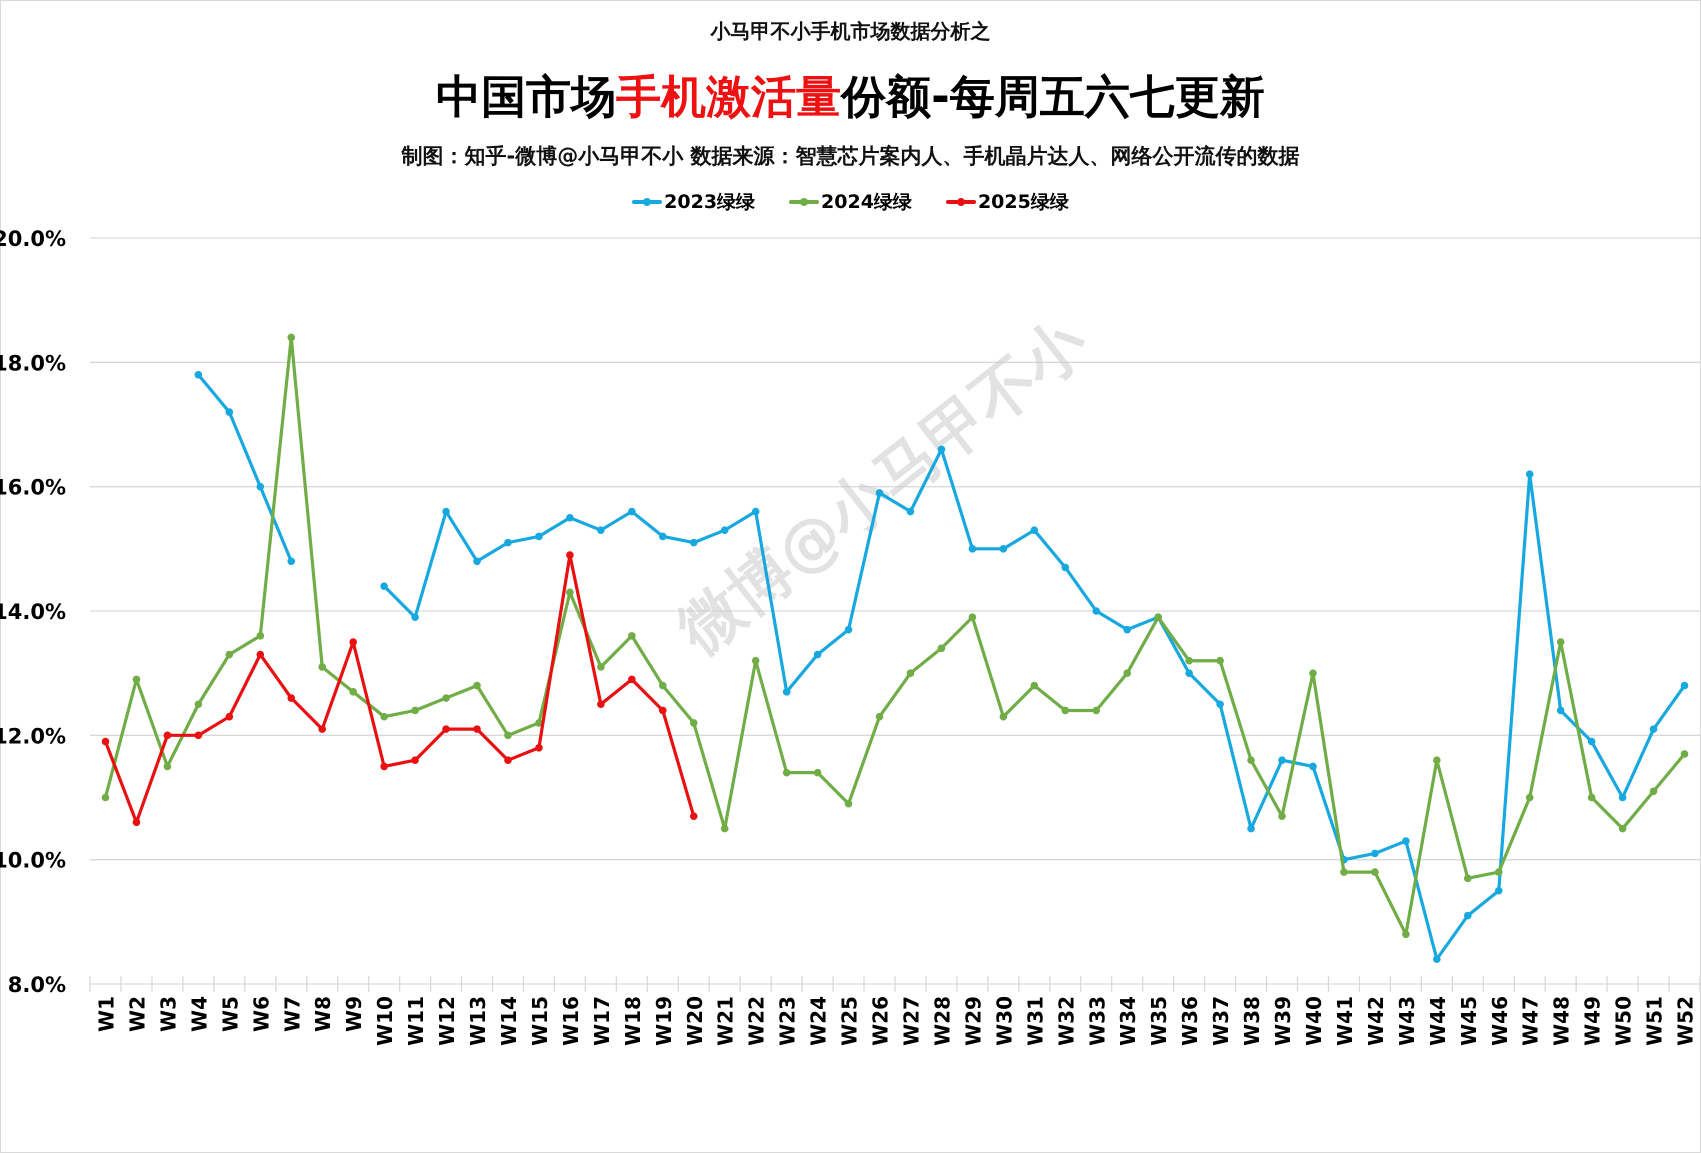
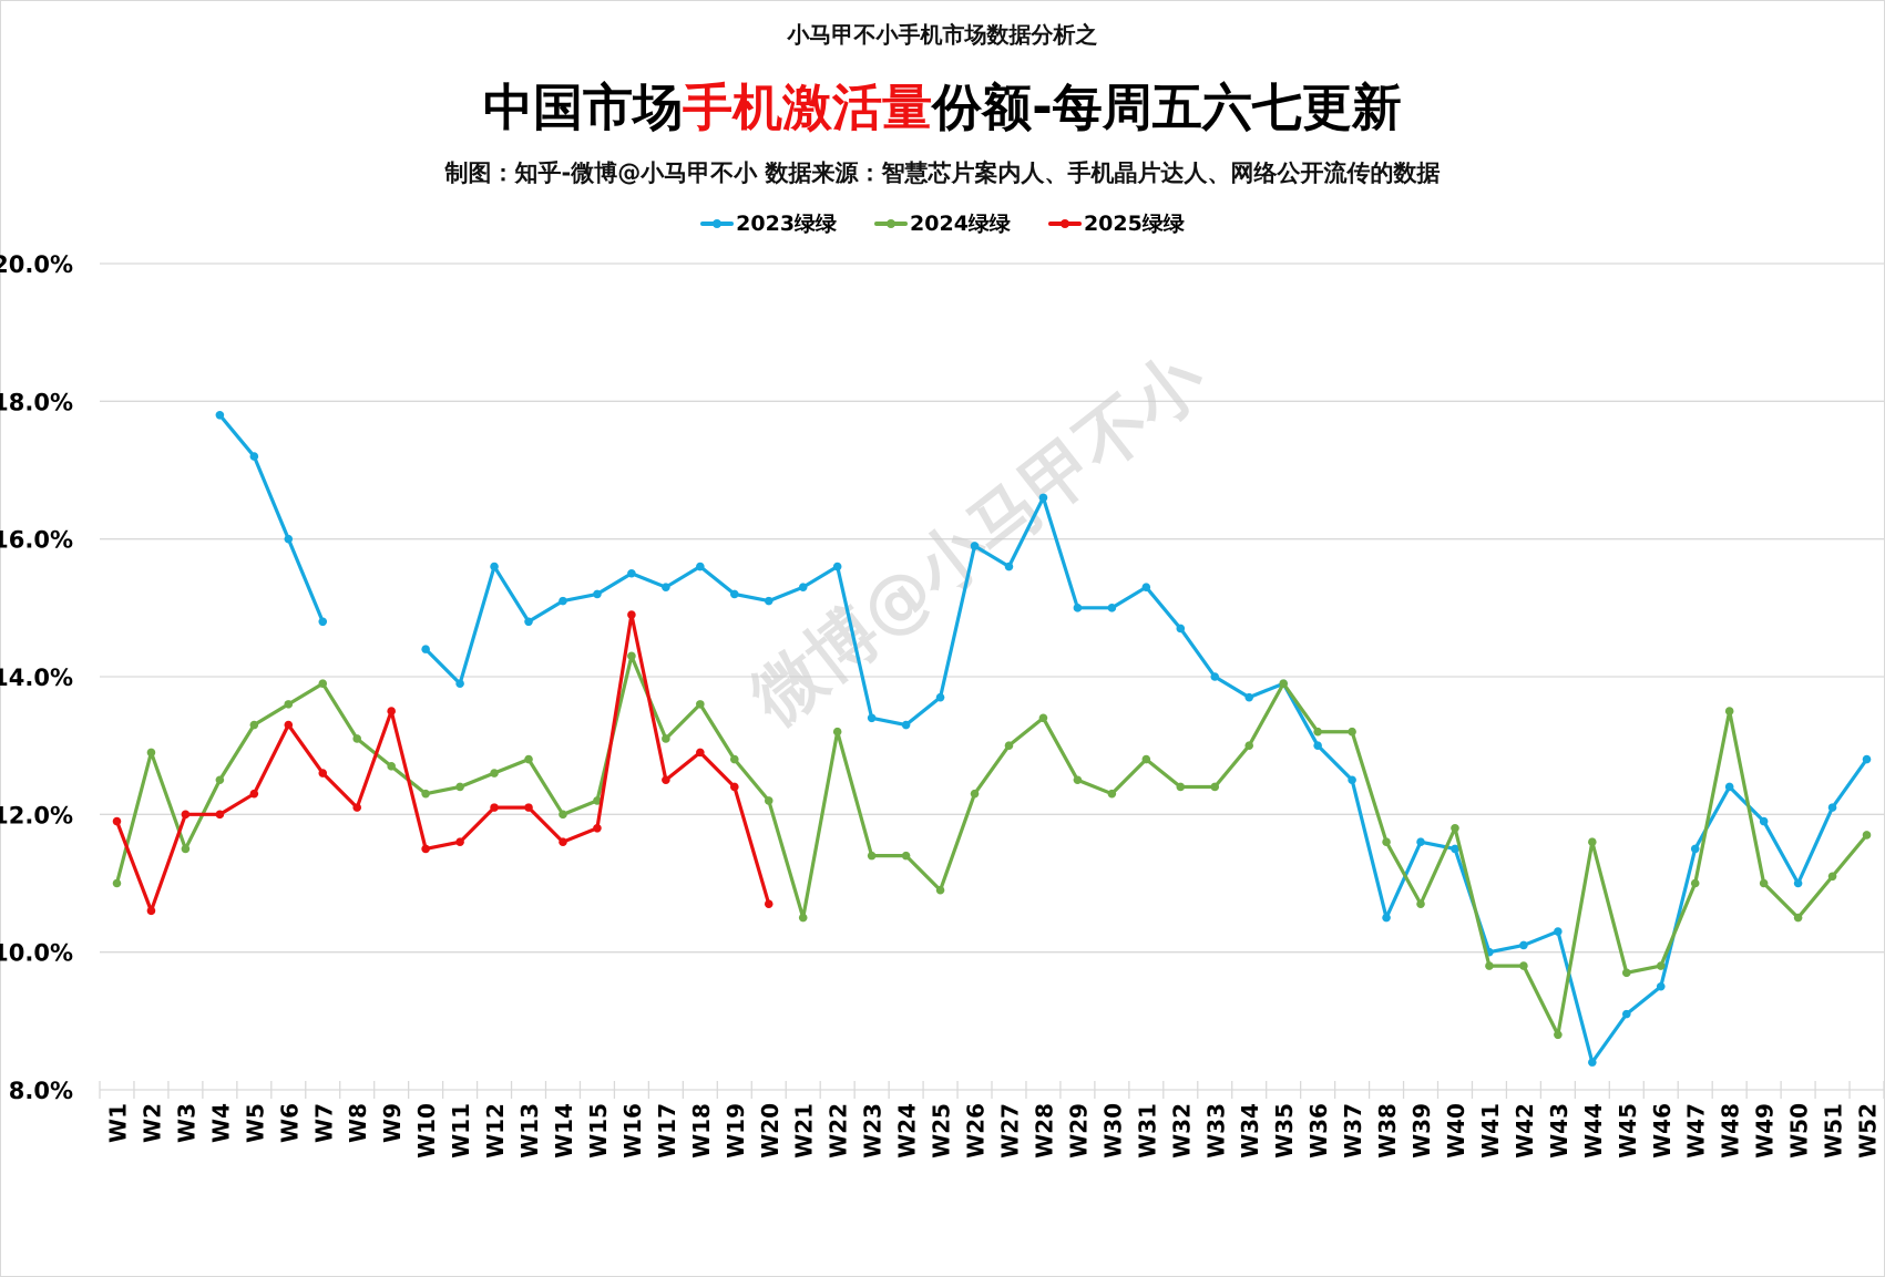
2024绿绿/W7: 18.4% -> 13.9%
2023绿绿/W23: 12.7% -> 13.4%
2024绿绿/W29: 13.9% -> 12.5%
2024绿绿/W40: 13.0% -> 11.8%
2023绿绿/W47: 16.2% -> 11.5%
